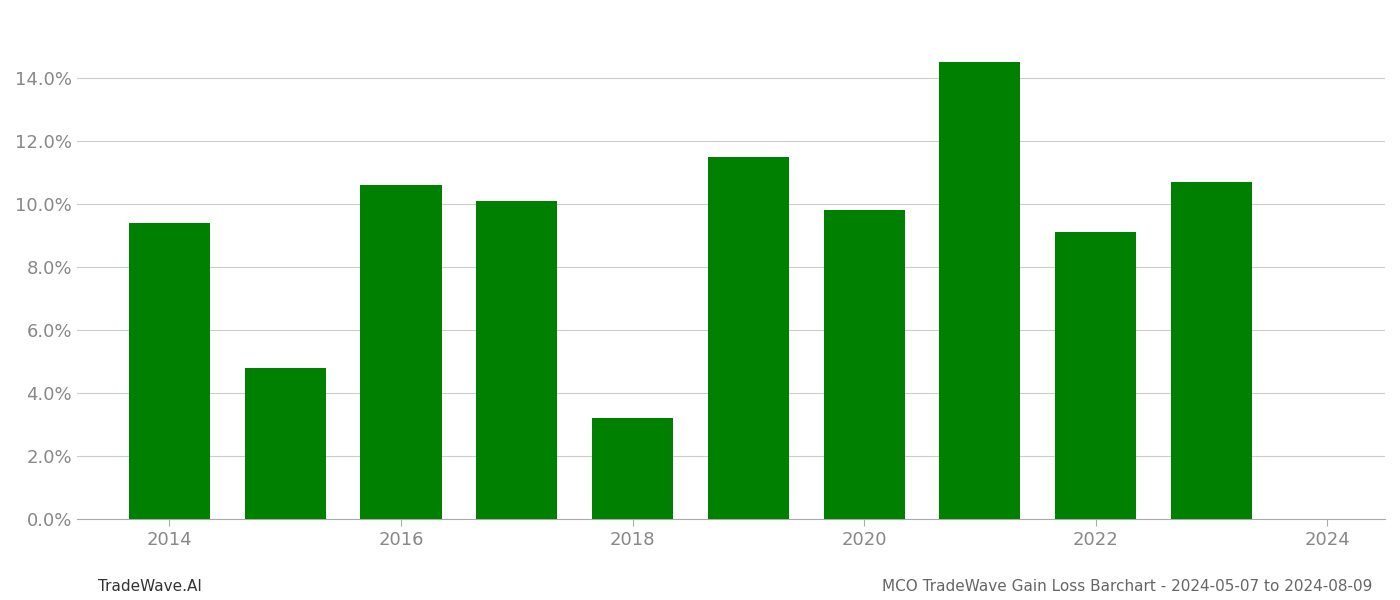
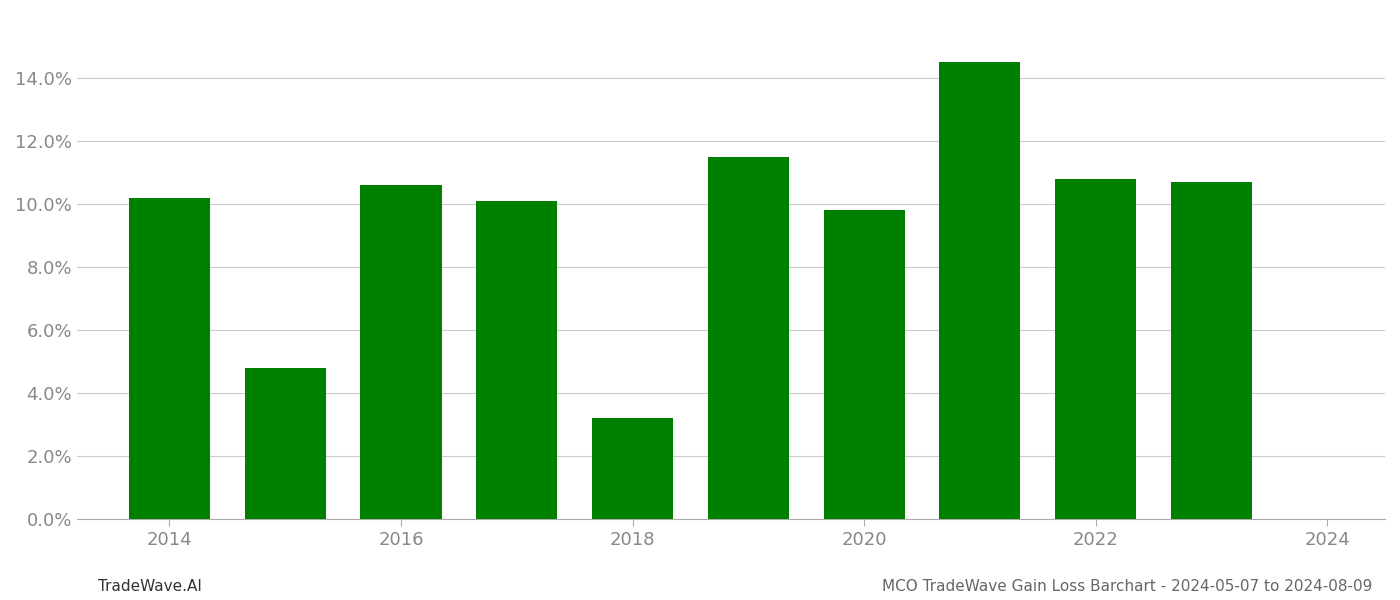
2014: 9.4% -> 10.2%
2022: 9.1% -> 10.8%
